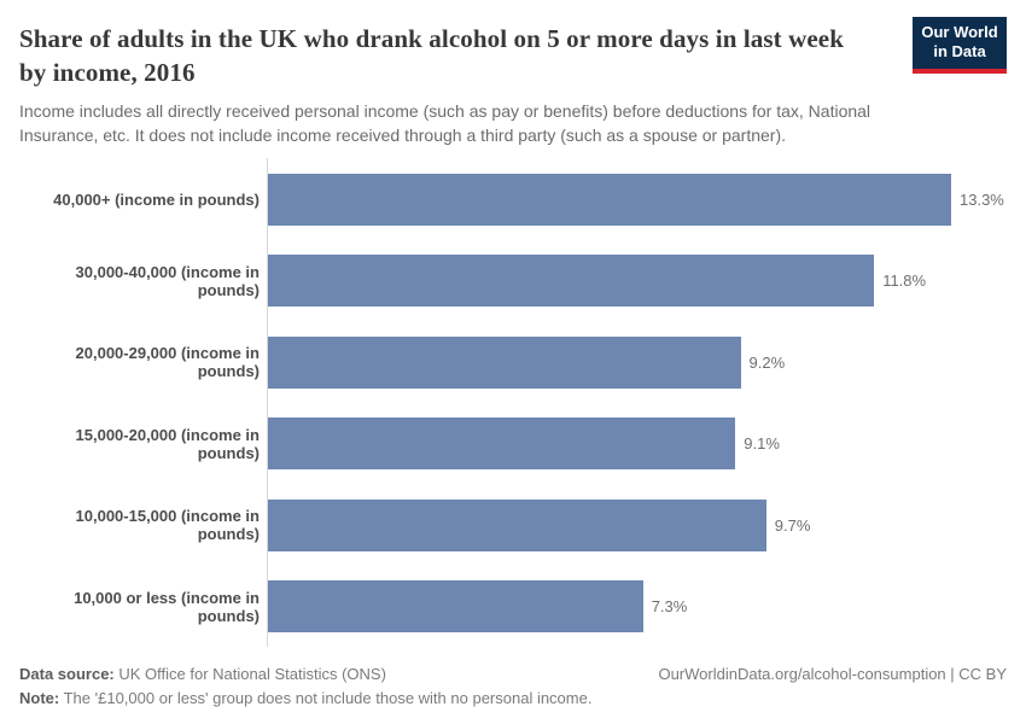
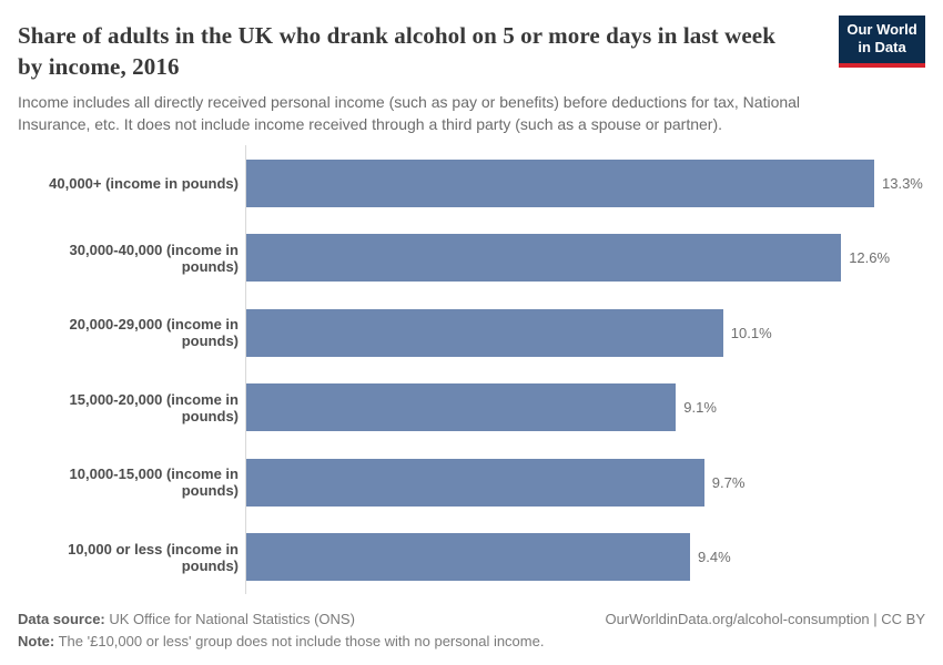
30,000-40,000 (income in pounds): 11.8% -> 12.6%
20,000-29,000 (income in pounds): 9.2% -> 10.1%
10,000 or less (income in pounds): 7.3% -> 9.4%
